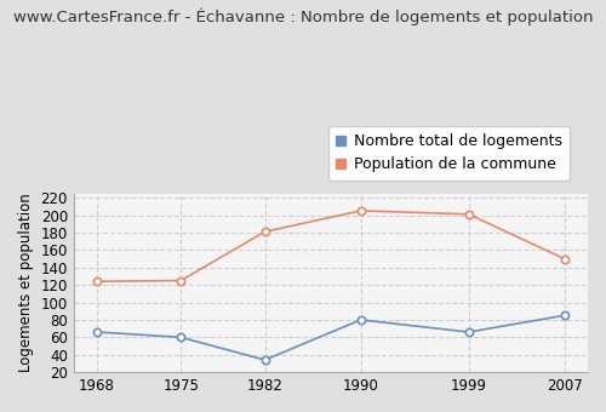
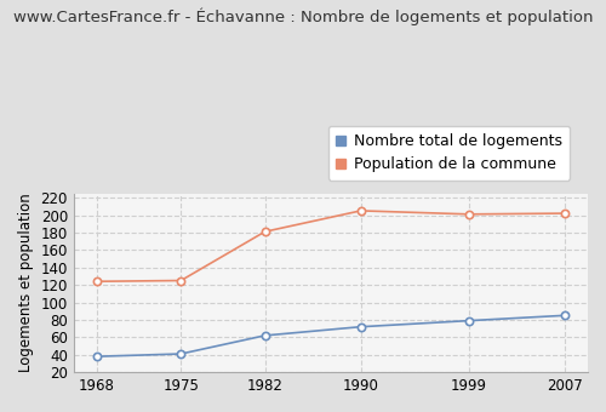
Nombre total de logements/1968: 66 -> 38
Nombre total de logements/1975: 60 -> 41
Nombre total de logements/1982: 34 -> 62
Nombre total de logements/1990: 80 -> 72
Nombre total de logements/1999: 66 -> 79
Population de la commune/2007: 150 -> 202
